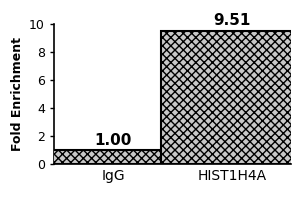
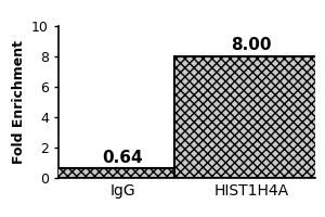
IgG: 1.00 -> 0.64
HIST1H4A: 9.51 -> 8.00
